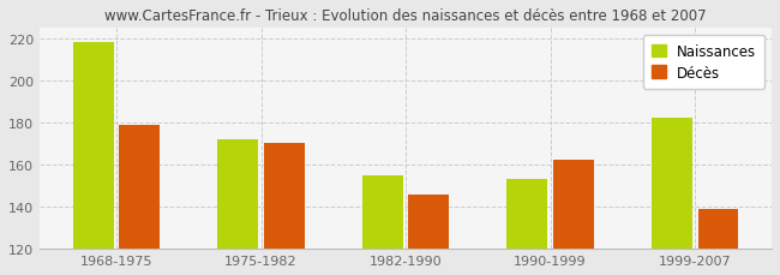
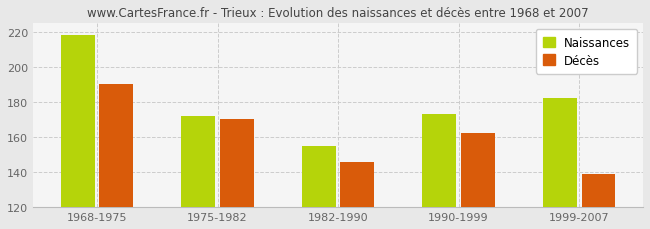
Décès/1968-1975: 179 -> 190
Naissances/1990-1999: 153 -> 173
